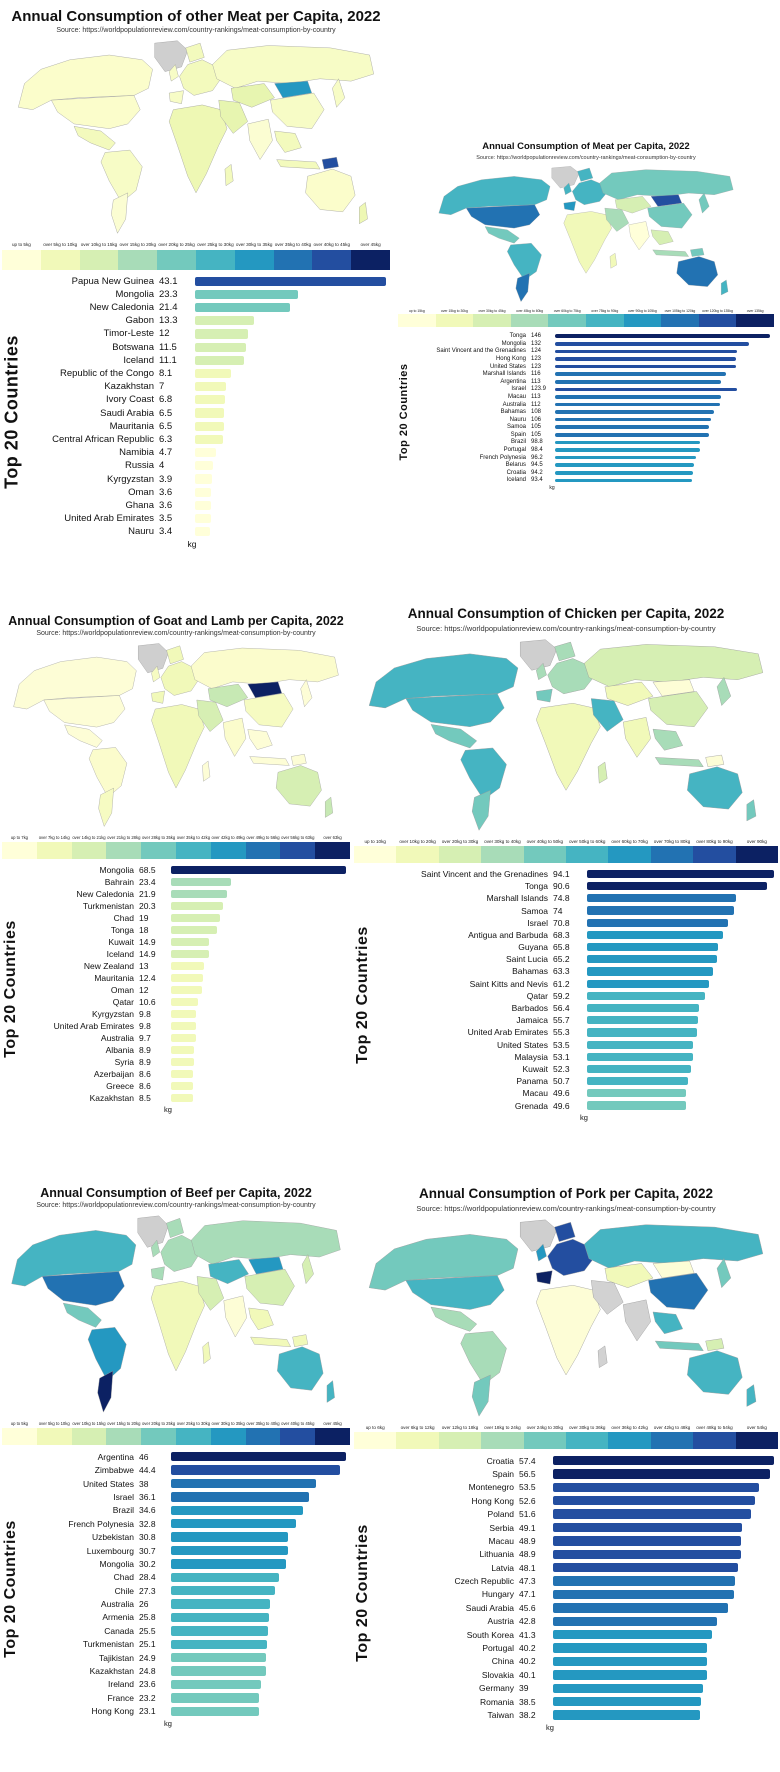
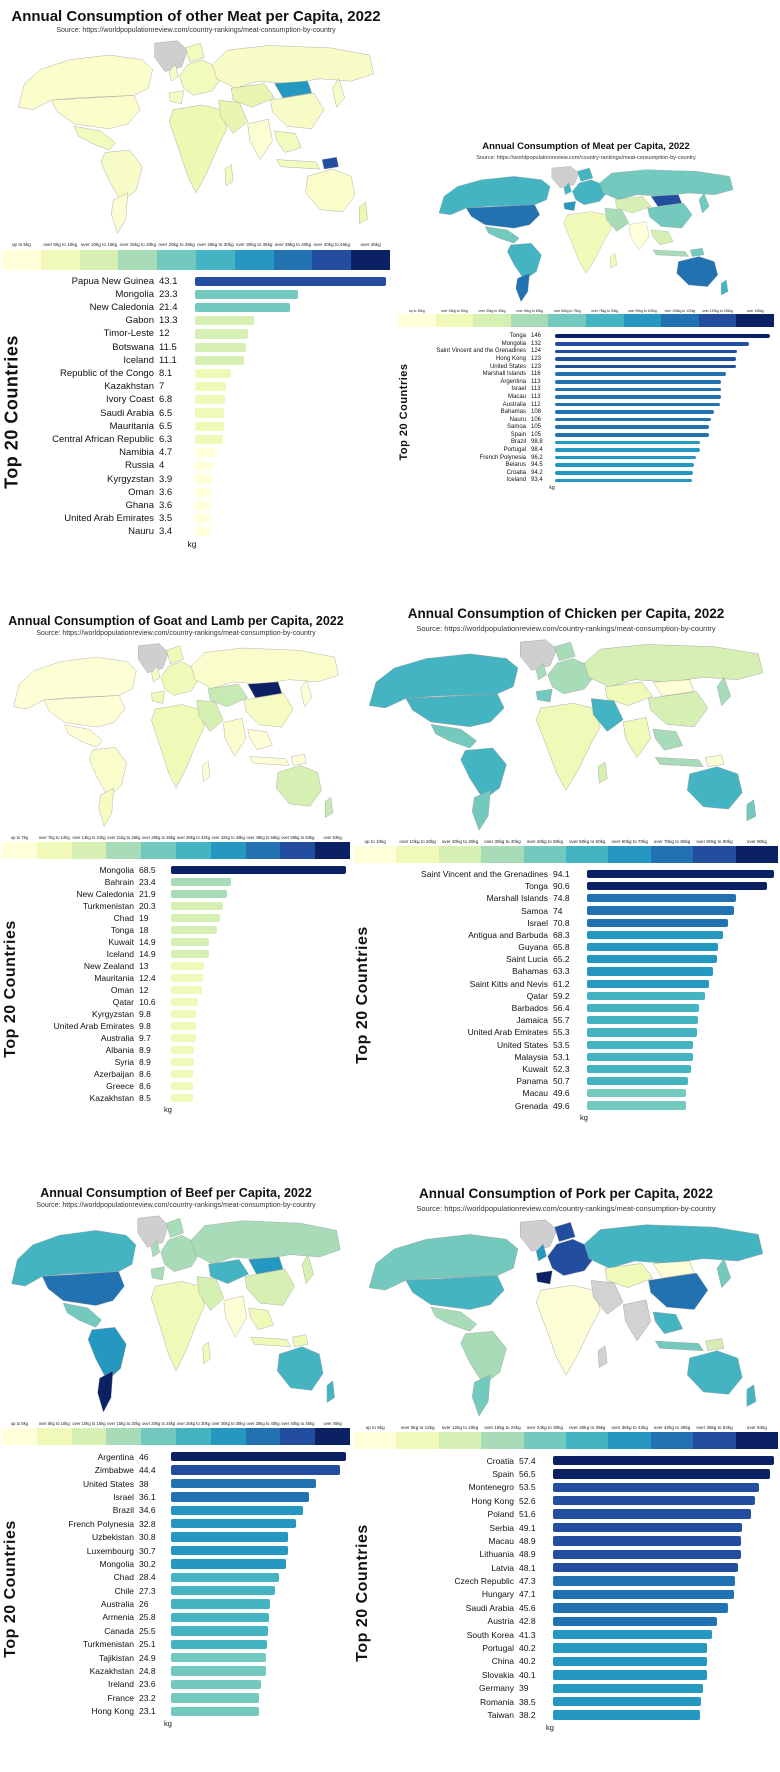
Annual Consumption of Meat per Capita, 2022/Israel: 123.9 -> 113
